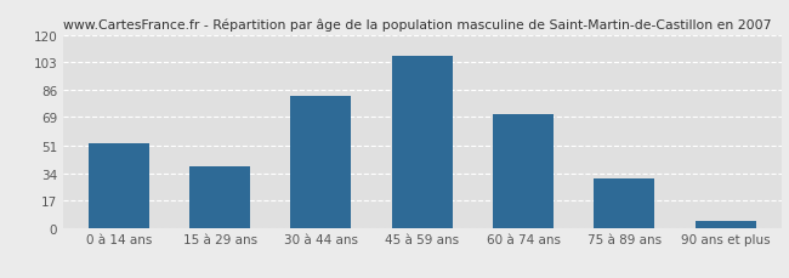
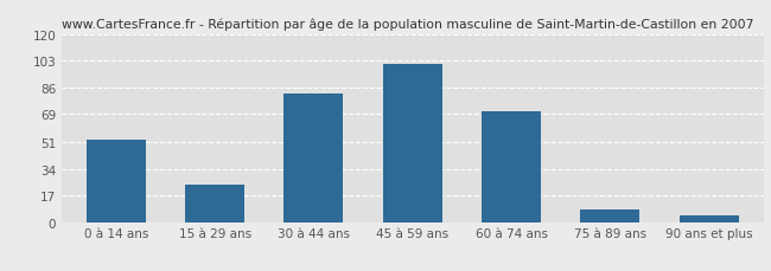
15 à 29 ans: 38 -> 24
45 à 59 ans: 107 -> 101
75 à 89 ans: 31 -> 8
